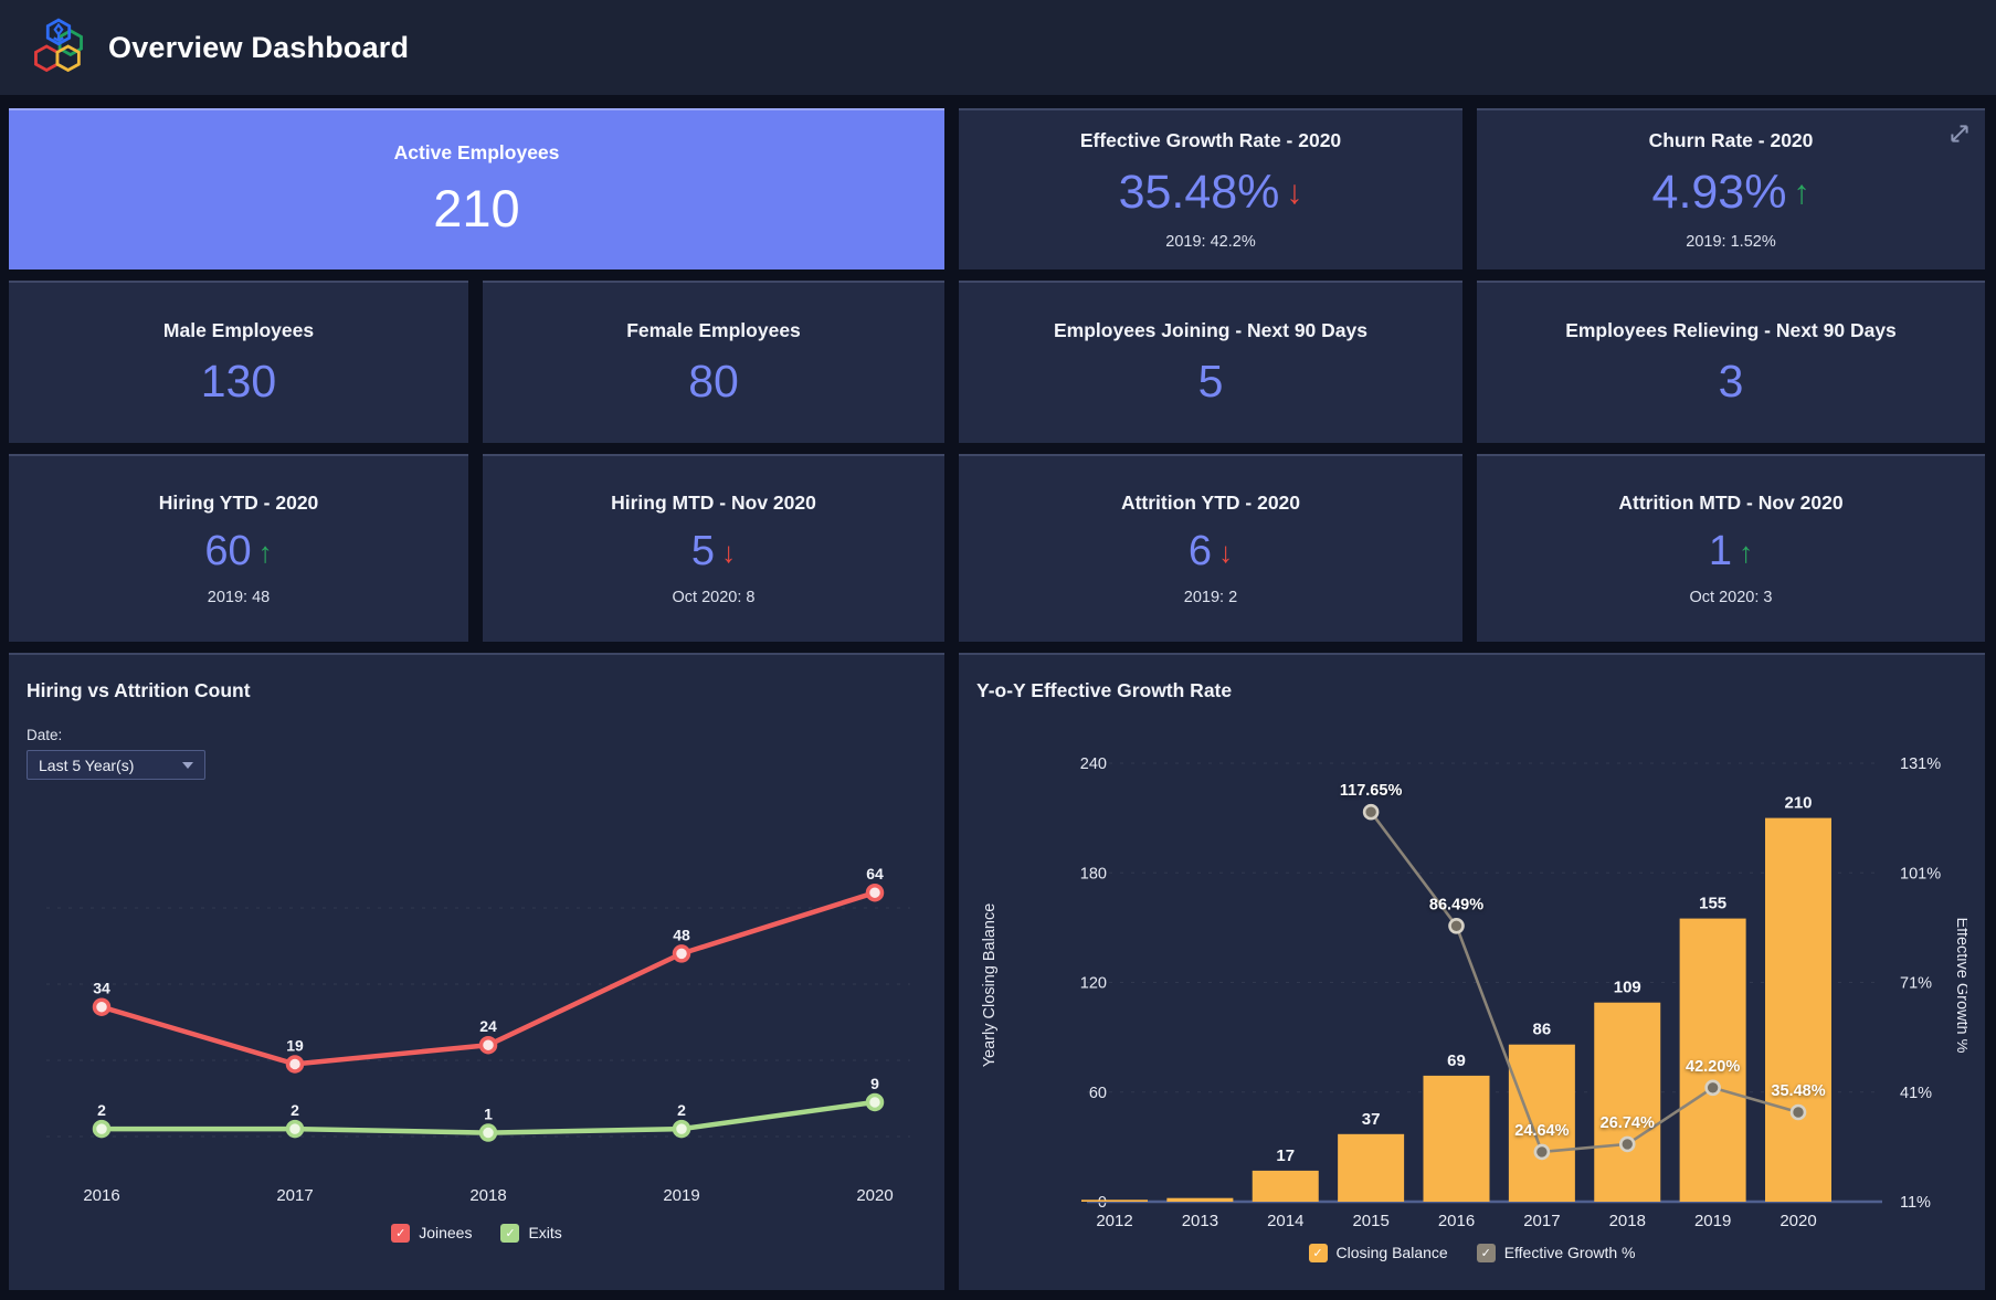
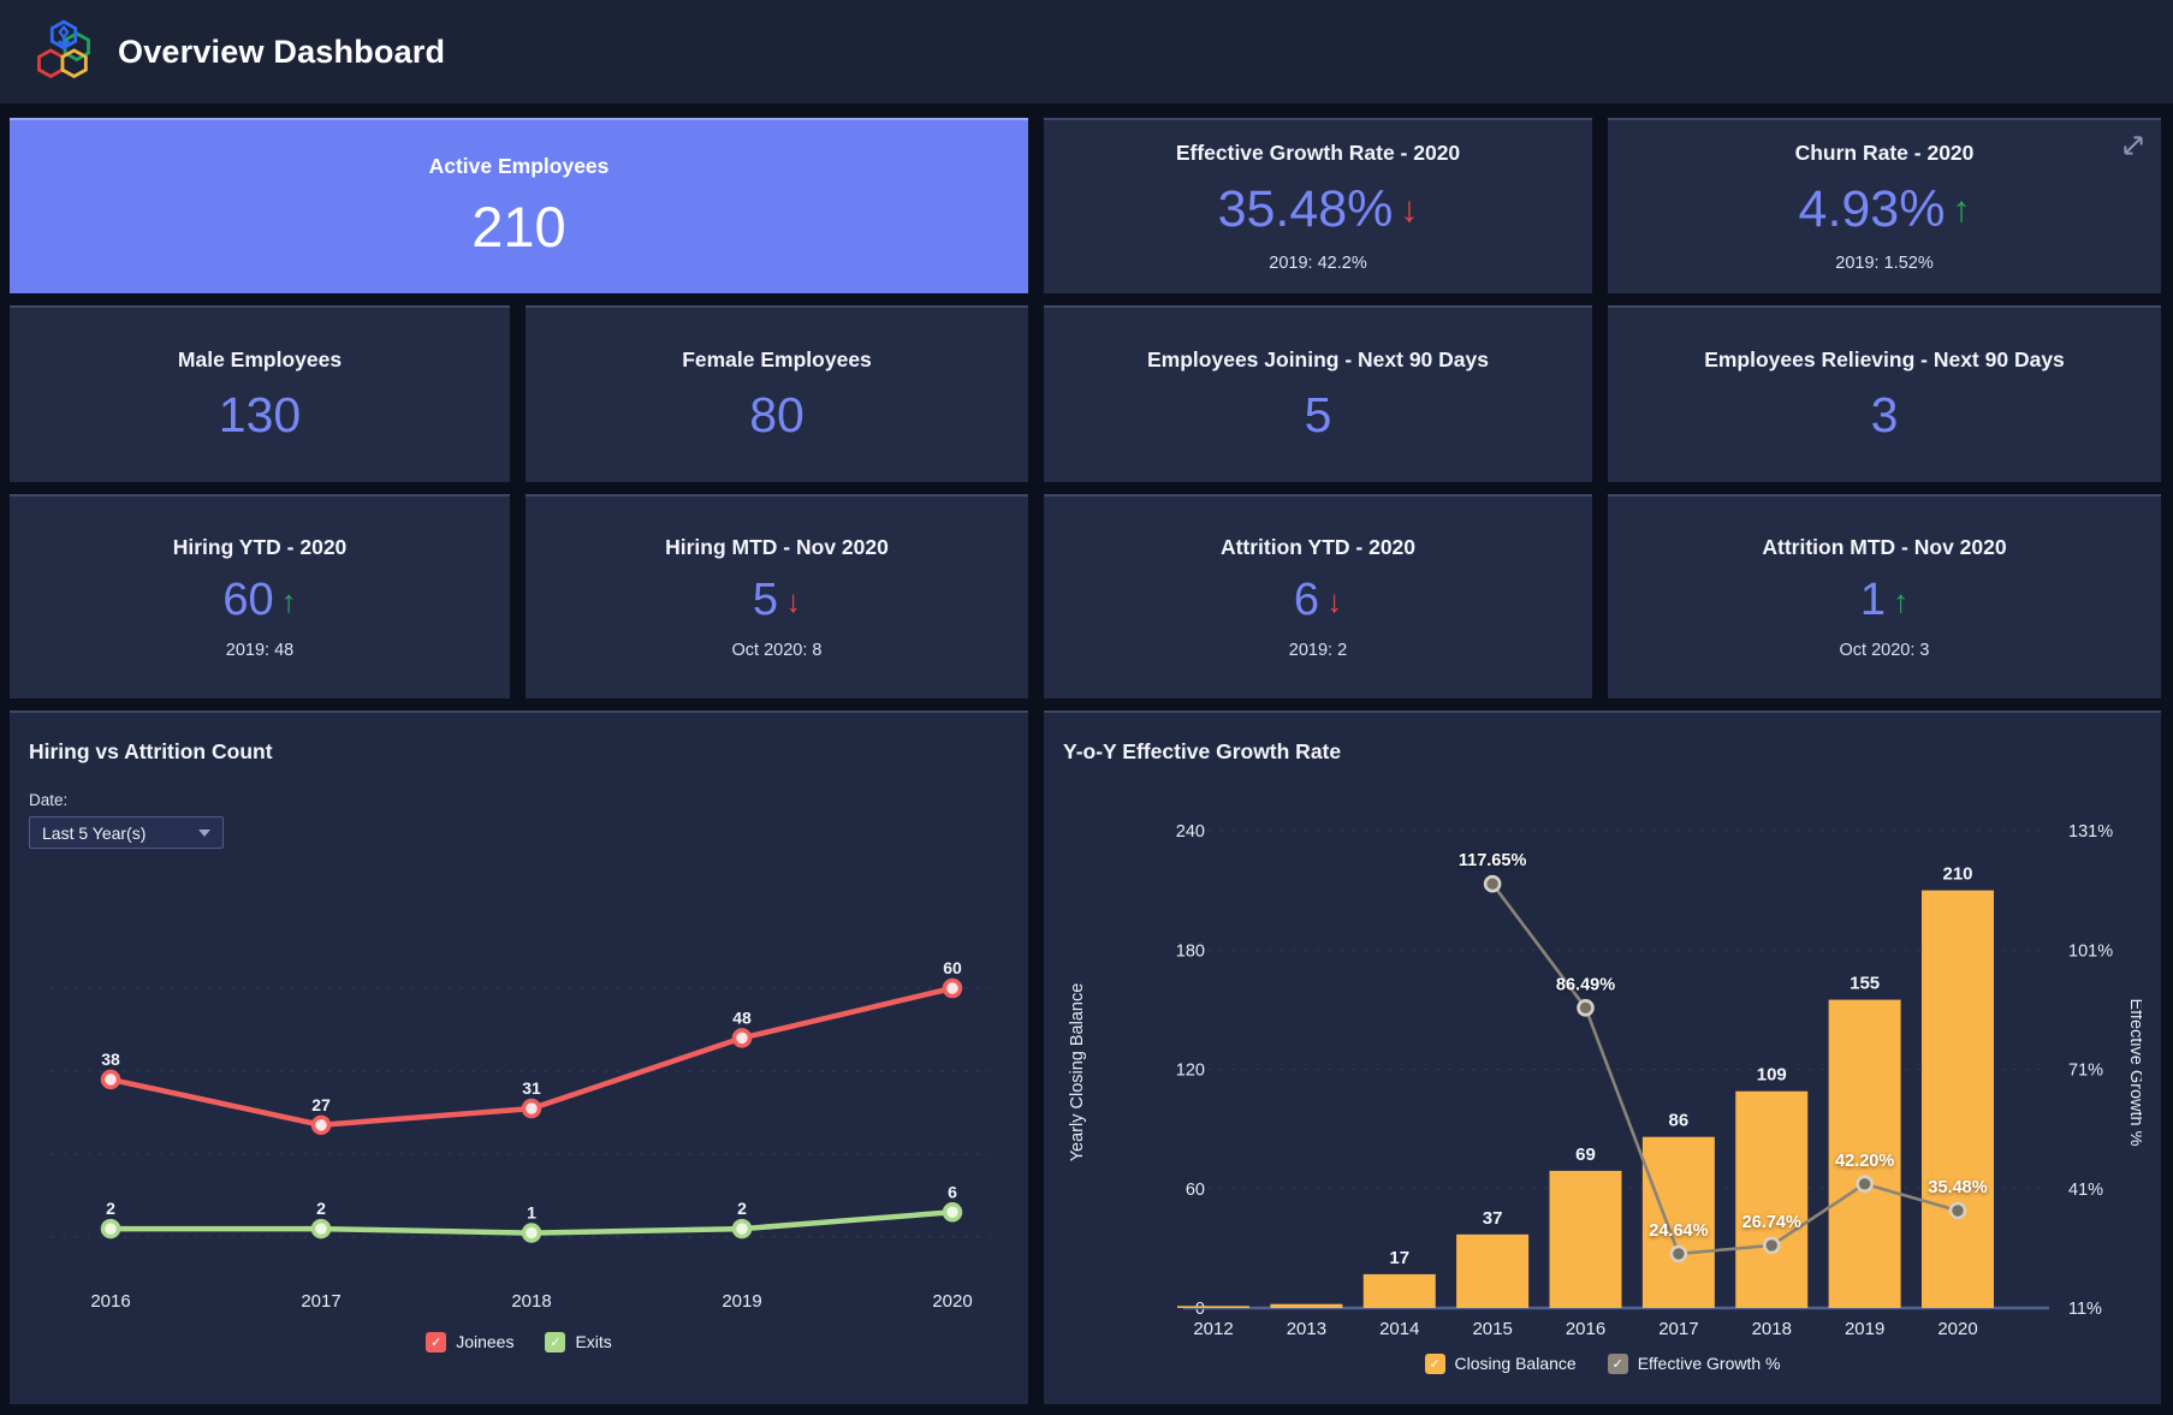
Hiring vs Attrition Count/Joinees/2016: 34 -> 38
Hiring vs Attrition Count/Joinees/2017: 19 -> 27
Hiring vs Attrition Count/Joinees/2018: 24 -> 31
Hiring vs Attrition Count/Joinees/2020: 64 -> 60
Hiring vs Attrition Count/Exits/2020: 9 -> 6
